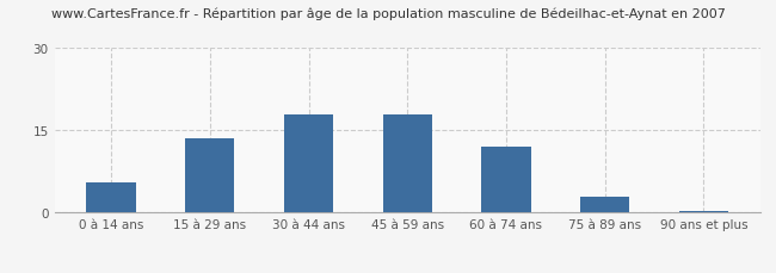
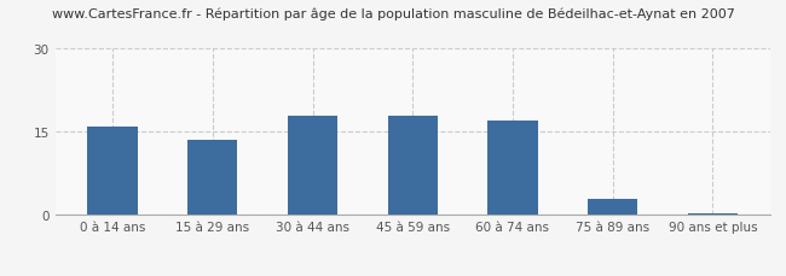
0 à 14 ans: 5.5 -> 16.0
60 à 74 ans: 12.0 -> 17.0
